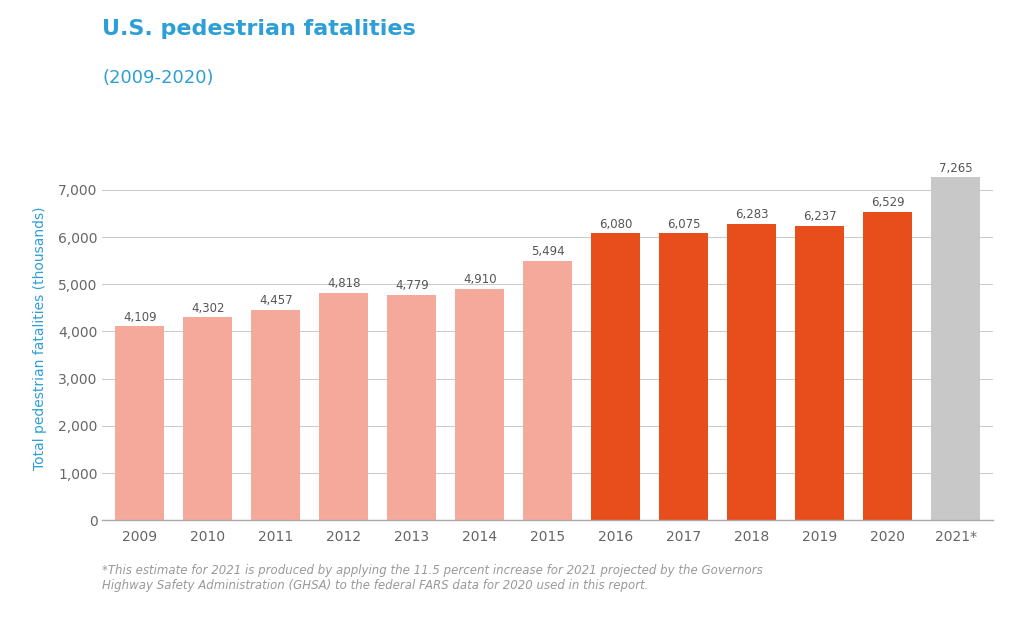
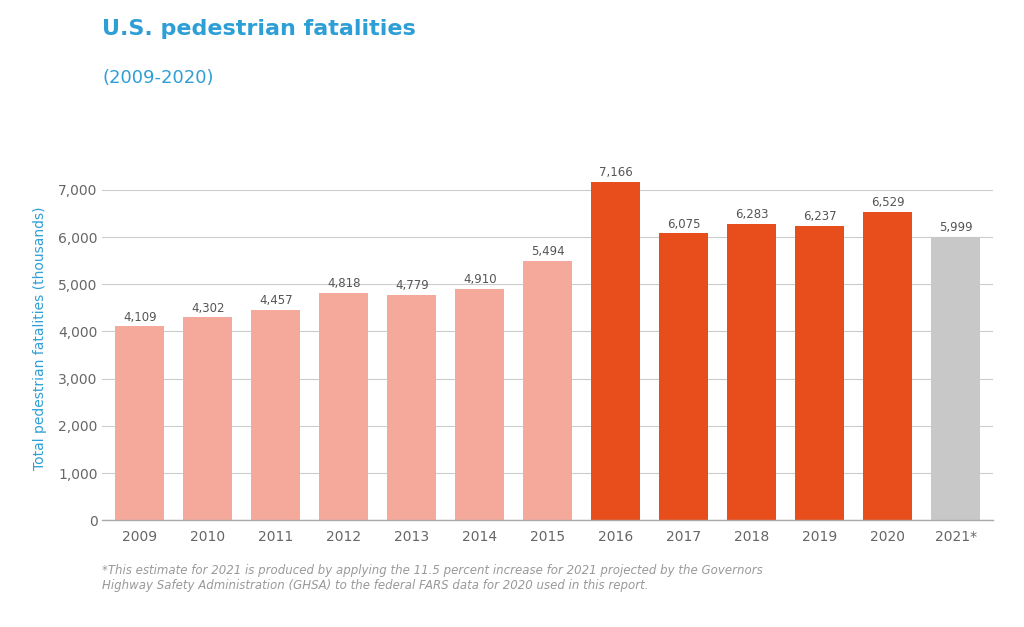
2016: 6,080 -> 7,166
2021*: 7,265 -> 5,999
